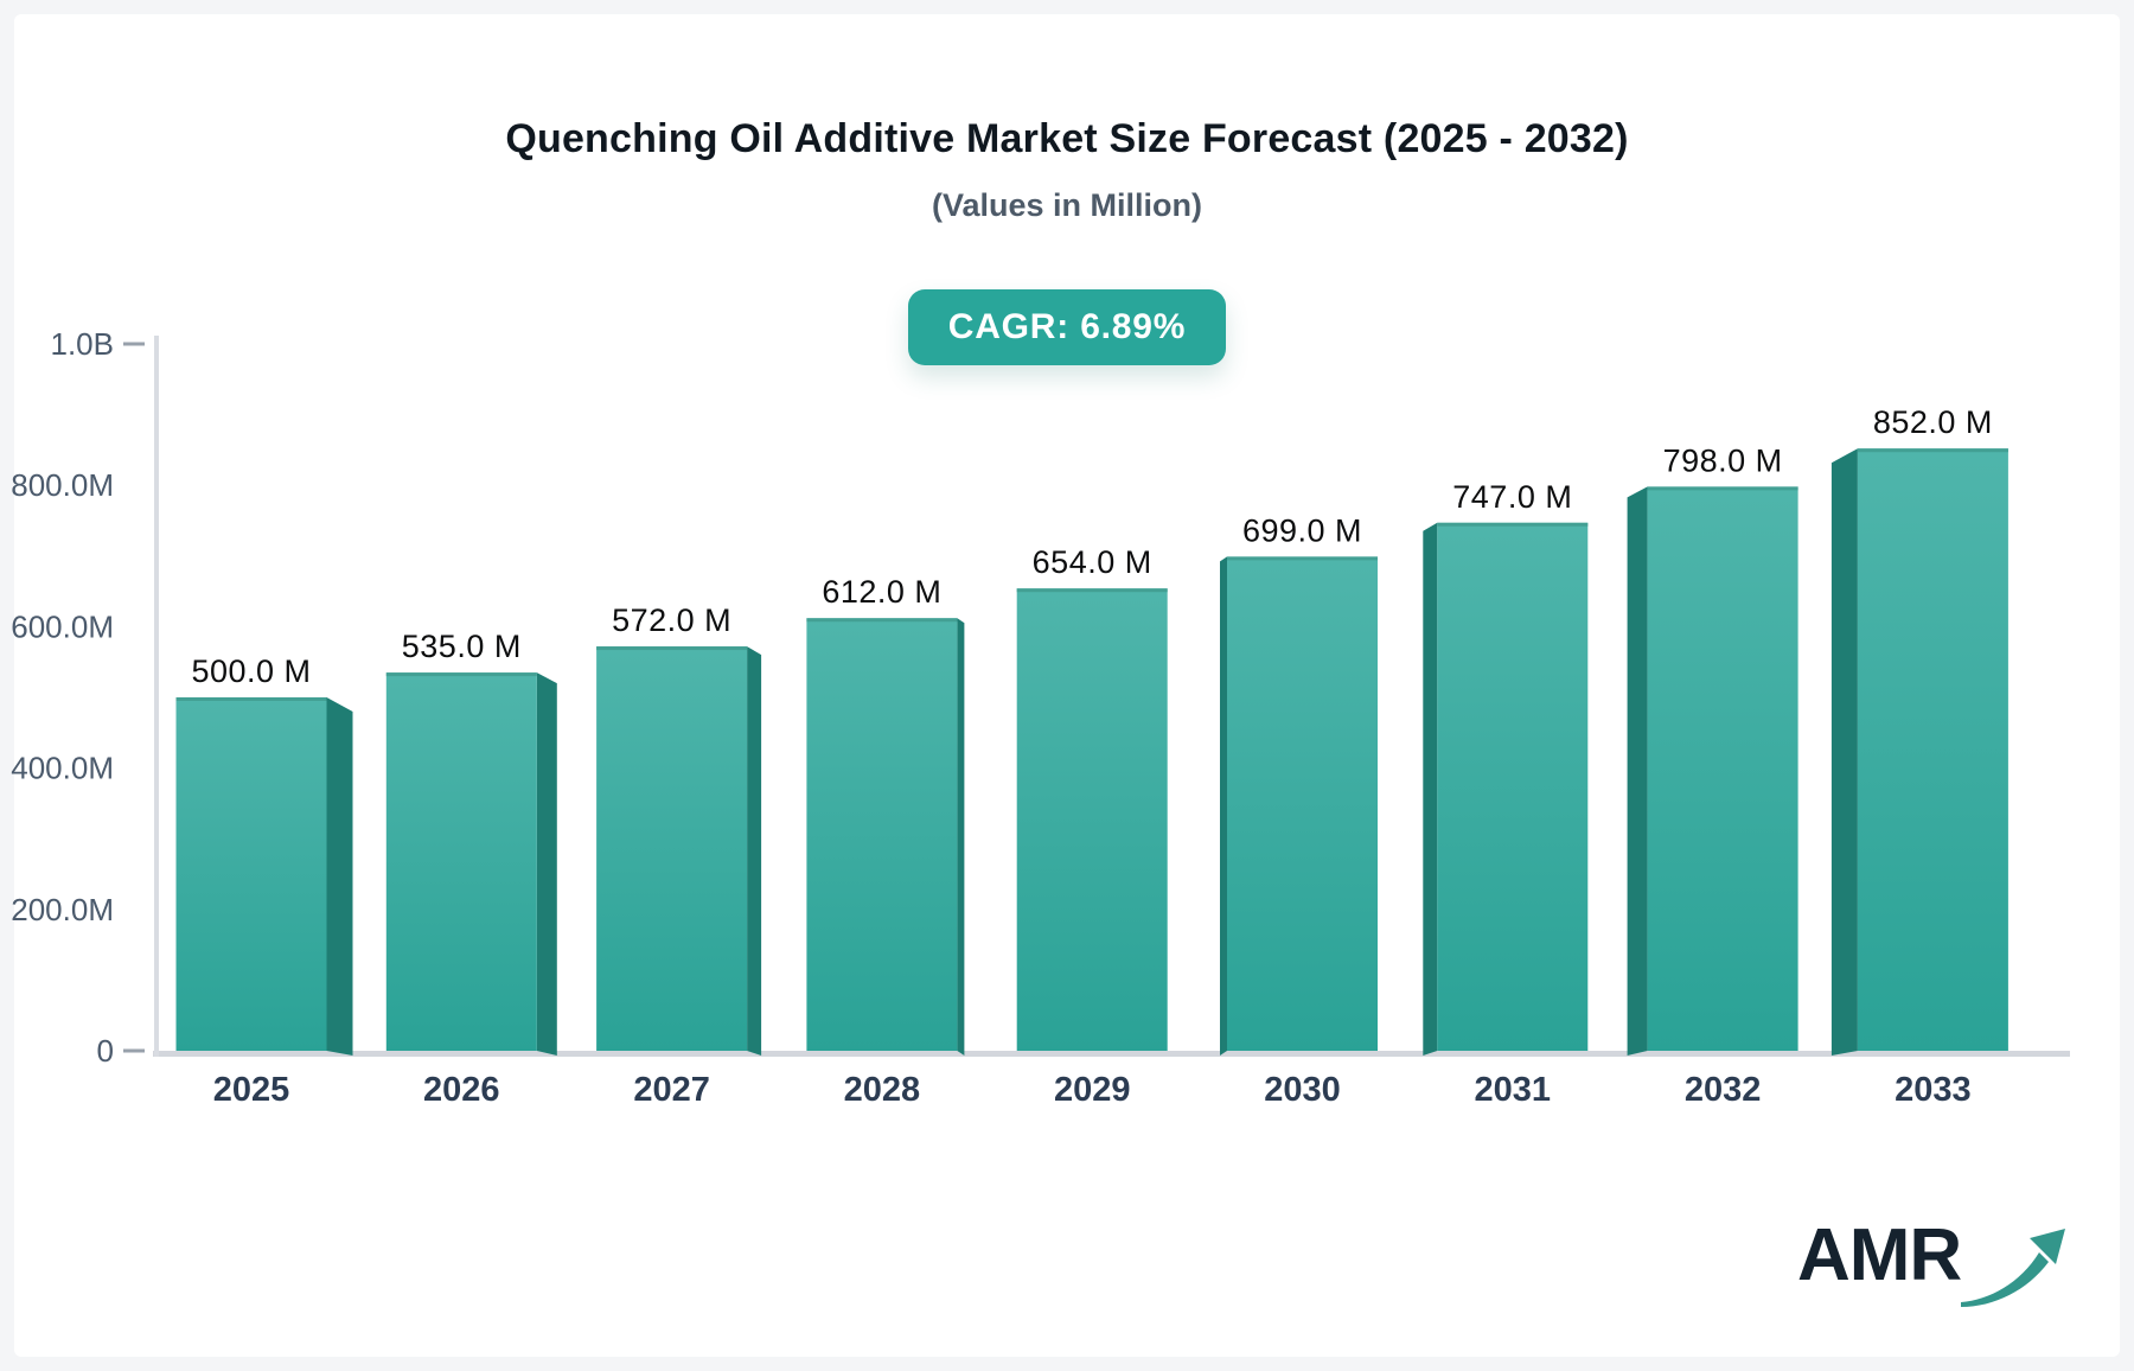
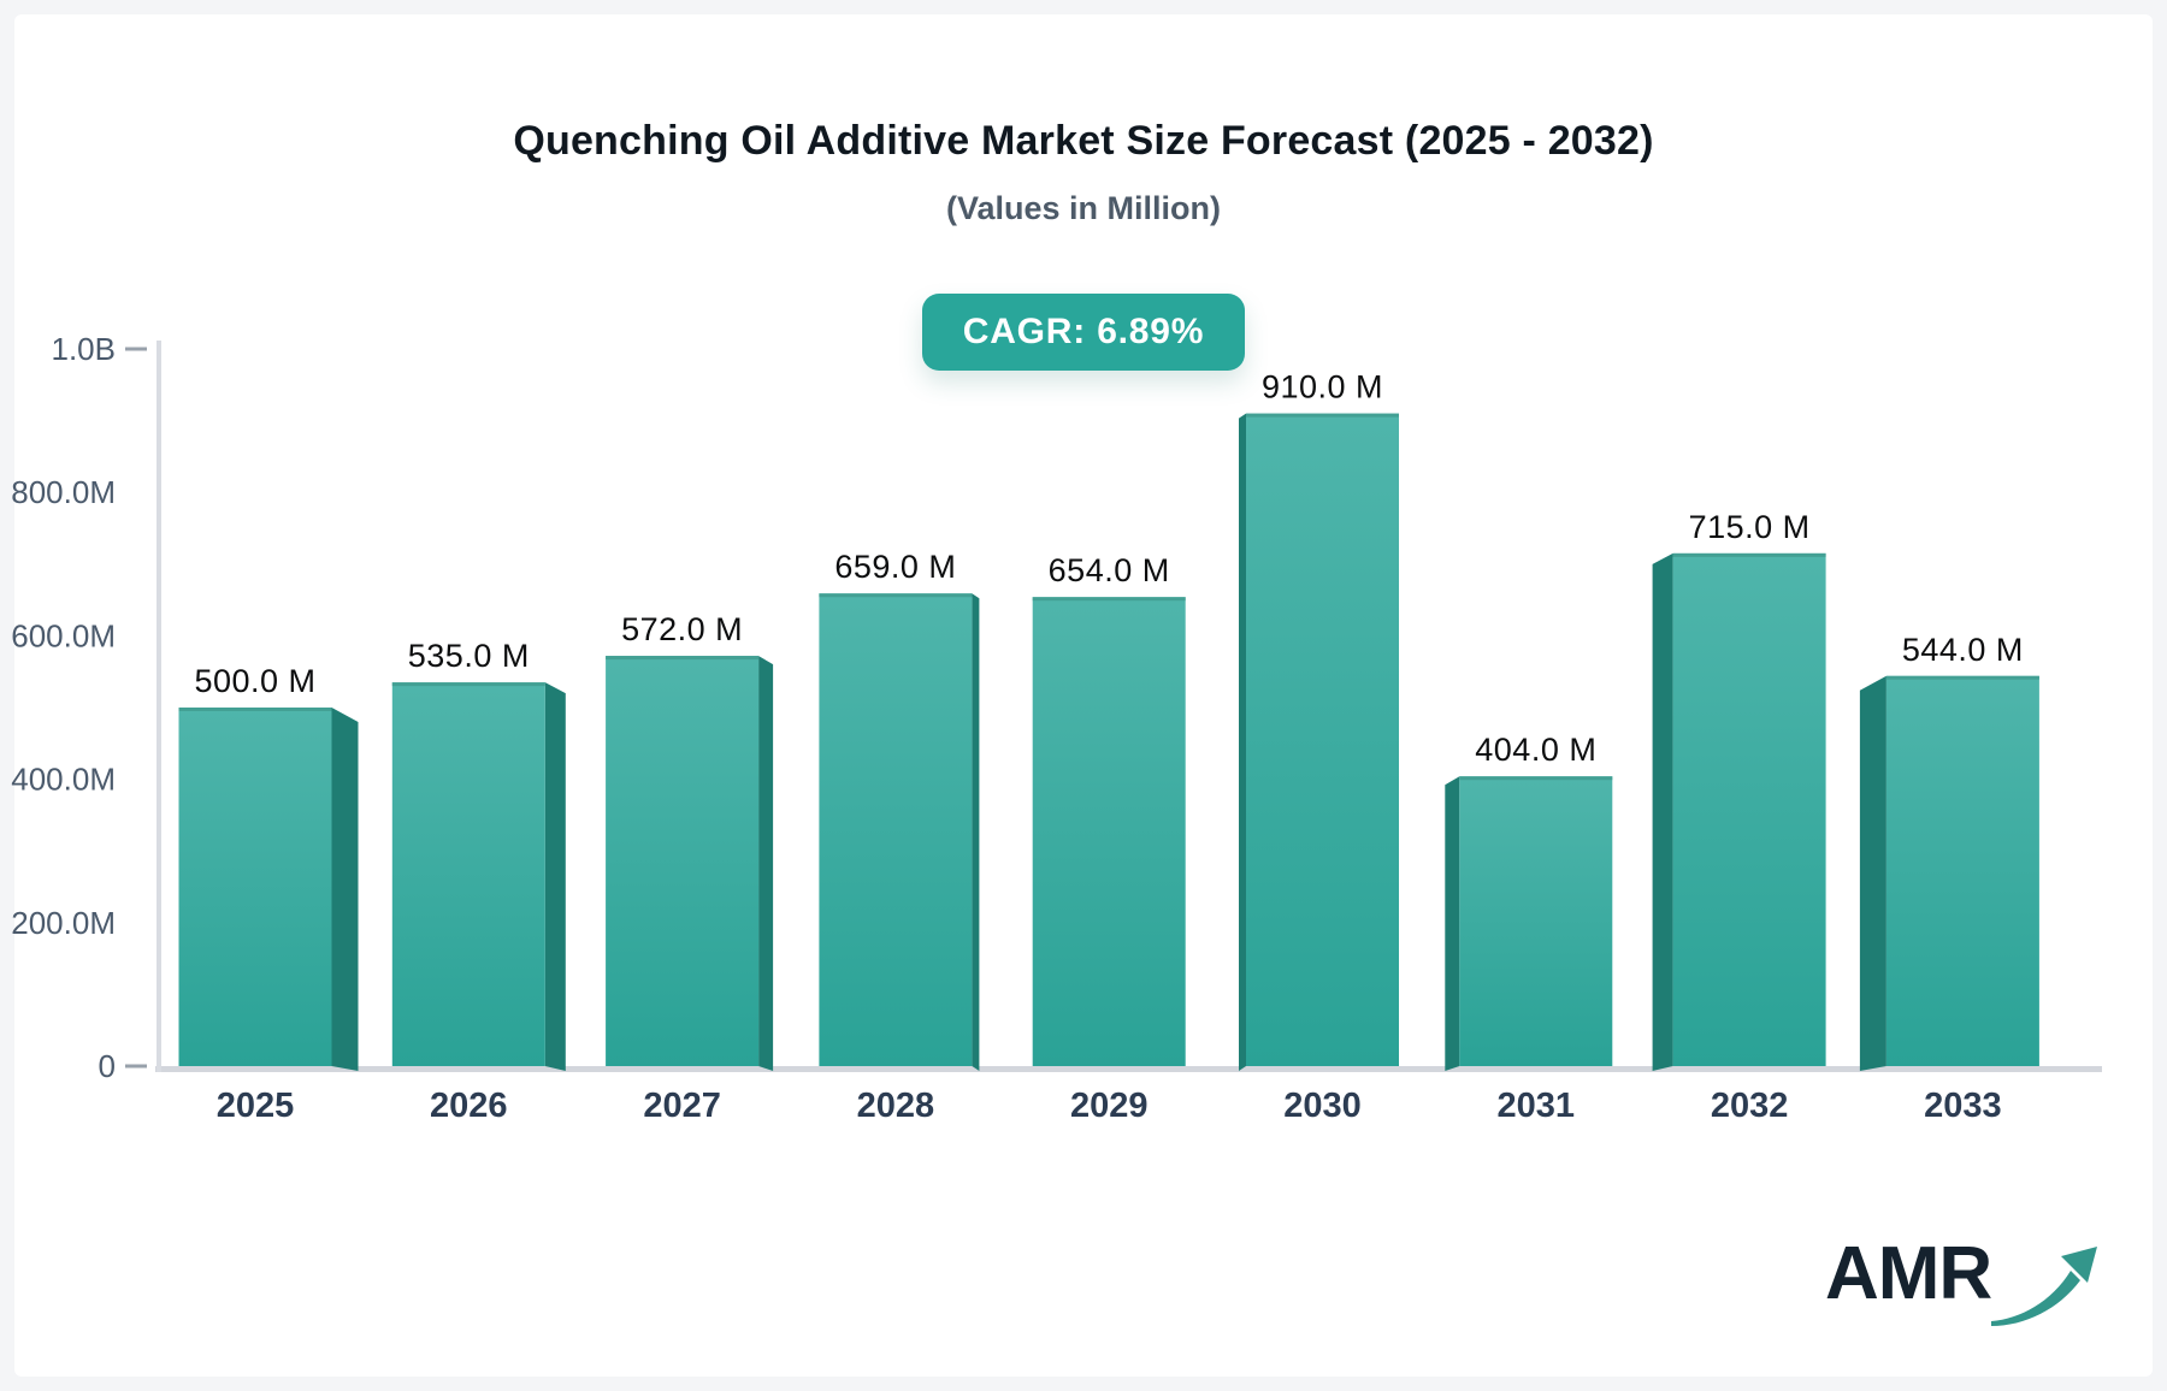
2028: 612.0 -> 659.0
2030: 699.0 -> 910.0
2031: 747.0 -> 404.0
2032: 798.0 -> 715.0
2033: 852.0 -> 544.0
